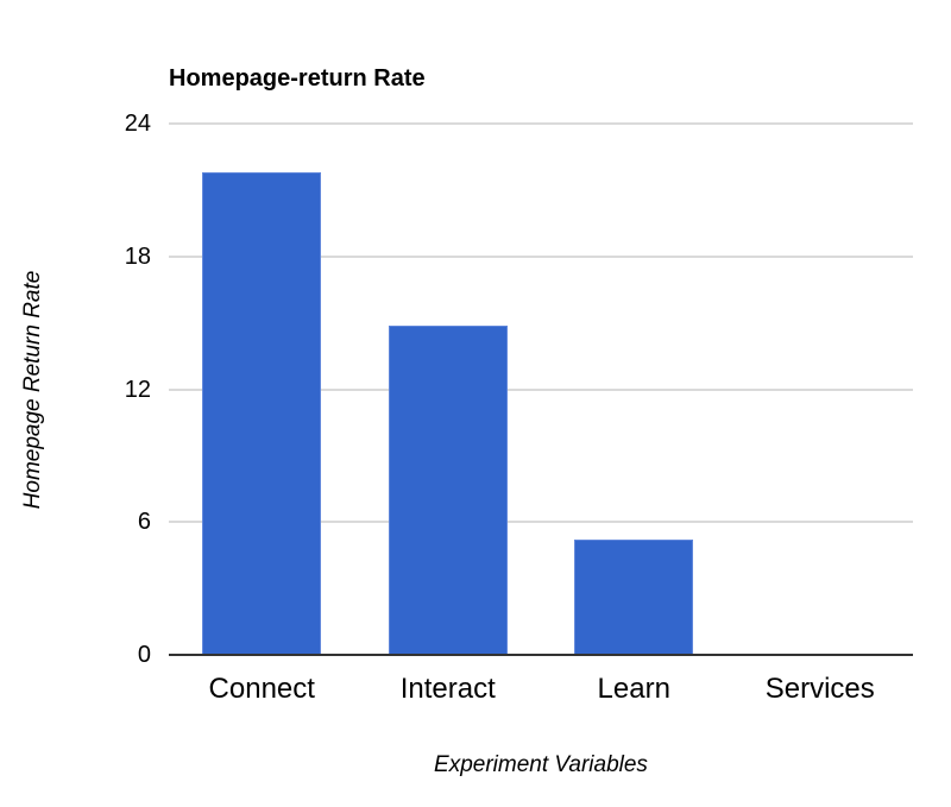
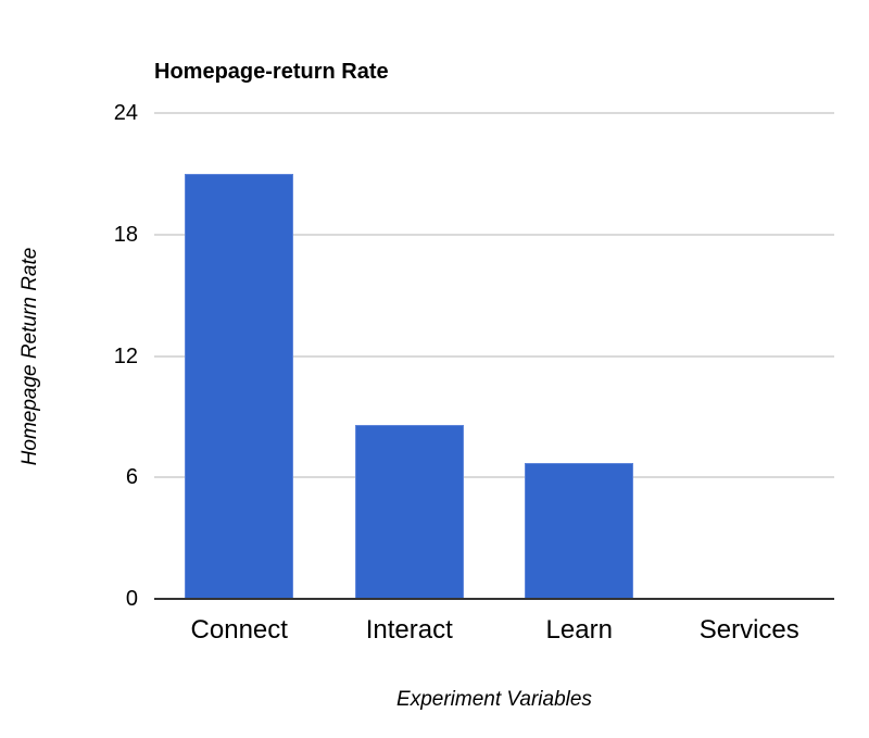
Connect: 21.8 -> 21.0
Interact: 14.9 -> 8.6
Learn: 5.2 -> 6.7
